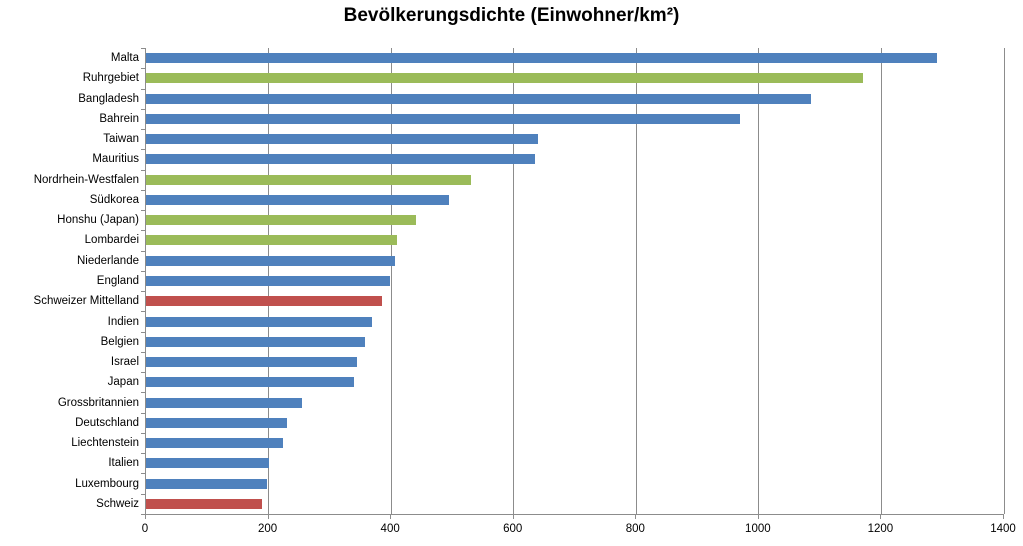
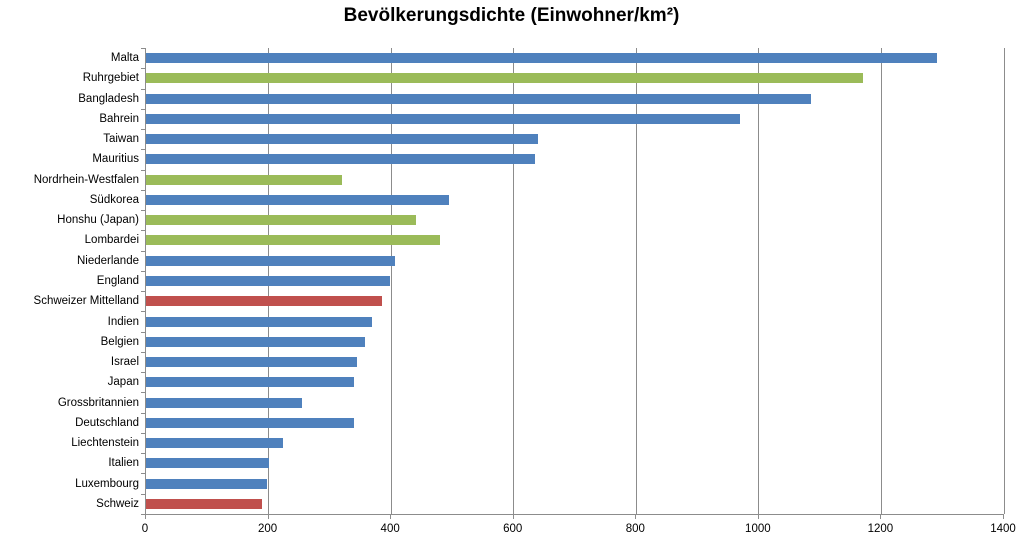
Nordrhein-Westfalen: 530 -> 320
Lombardei: 410 -> 480
Deutschland: 230 -> 340
